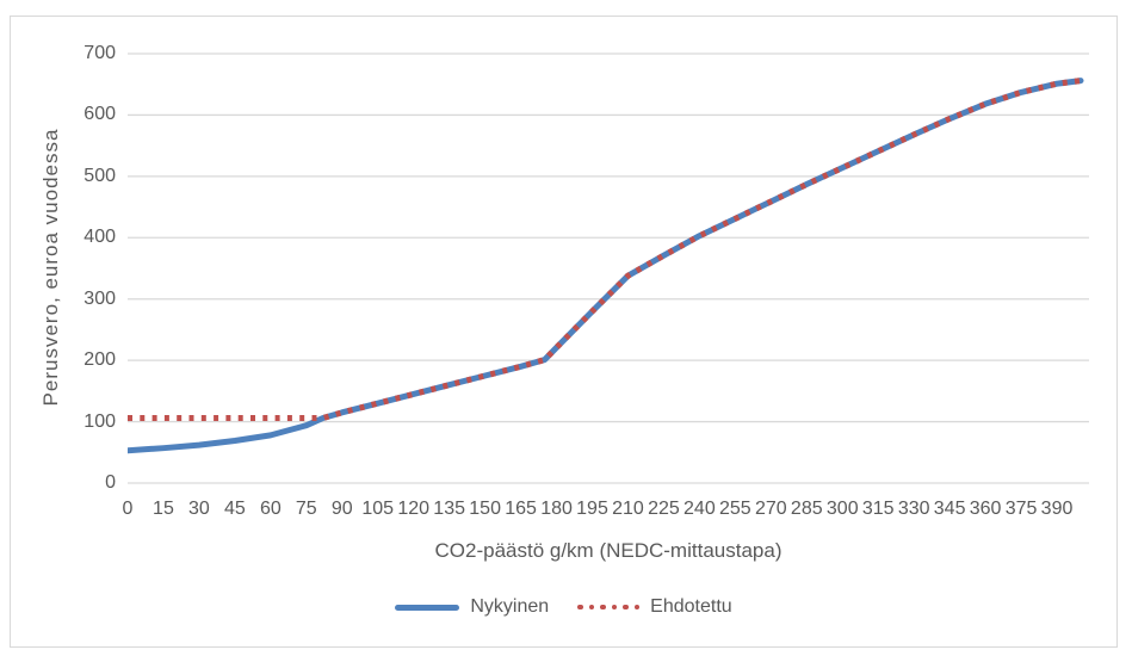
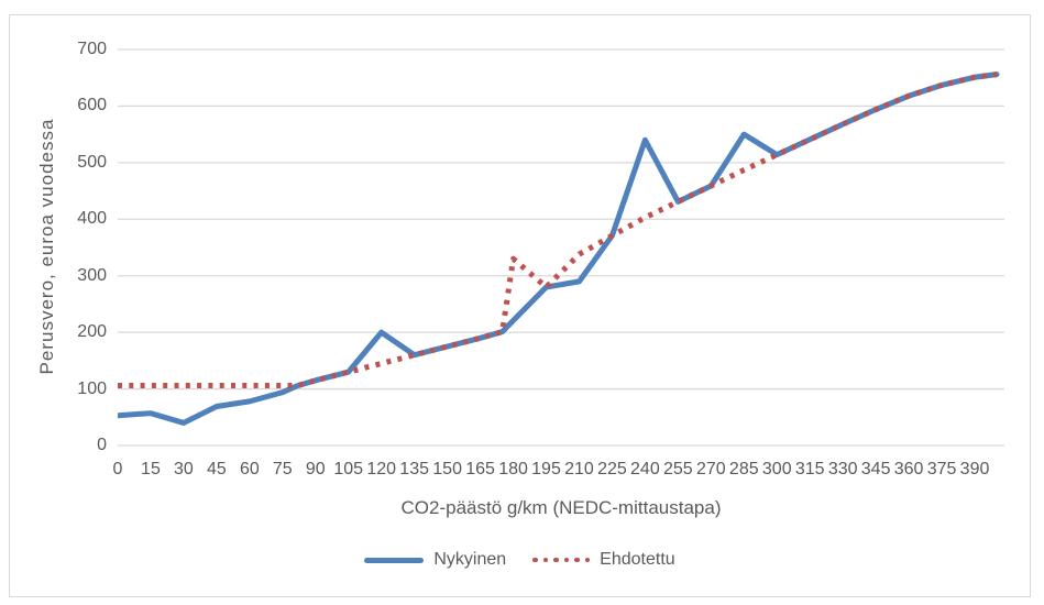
Nykyinen/30: 60 -> 40
Nykyinen/120: 140 -> 200
Ehdotettu/180: 220 -> 330
Nykyinen/210: 340 -> 290
Nykyinen/240: 400 -> 540
Nykyinen/285: 490 -> 550
